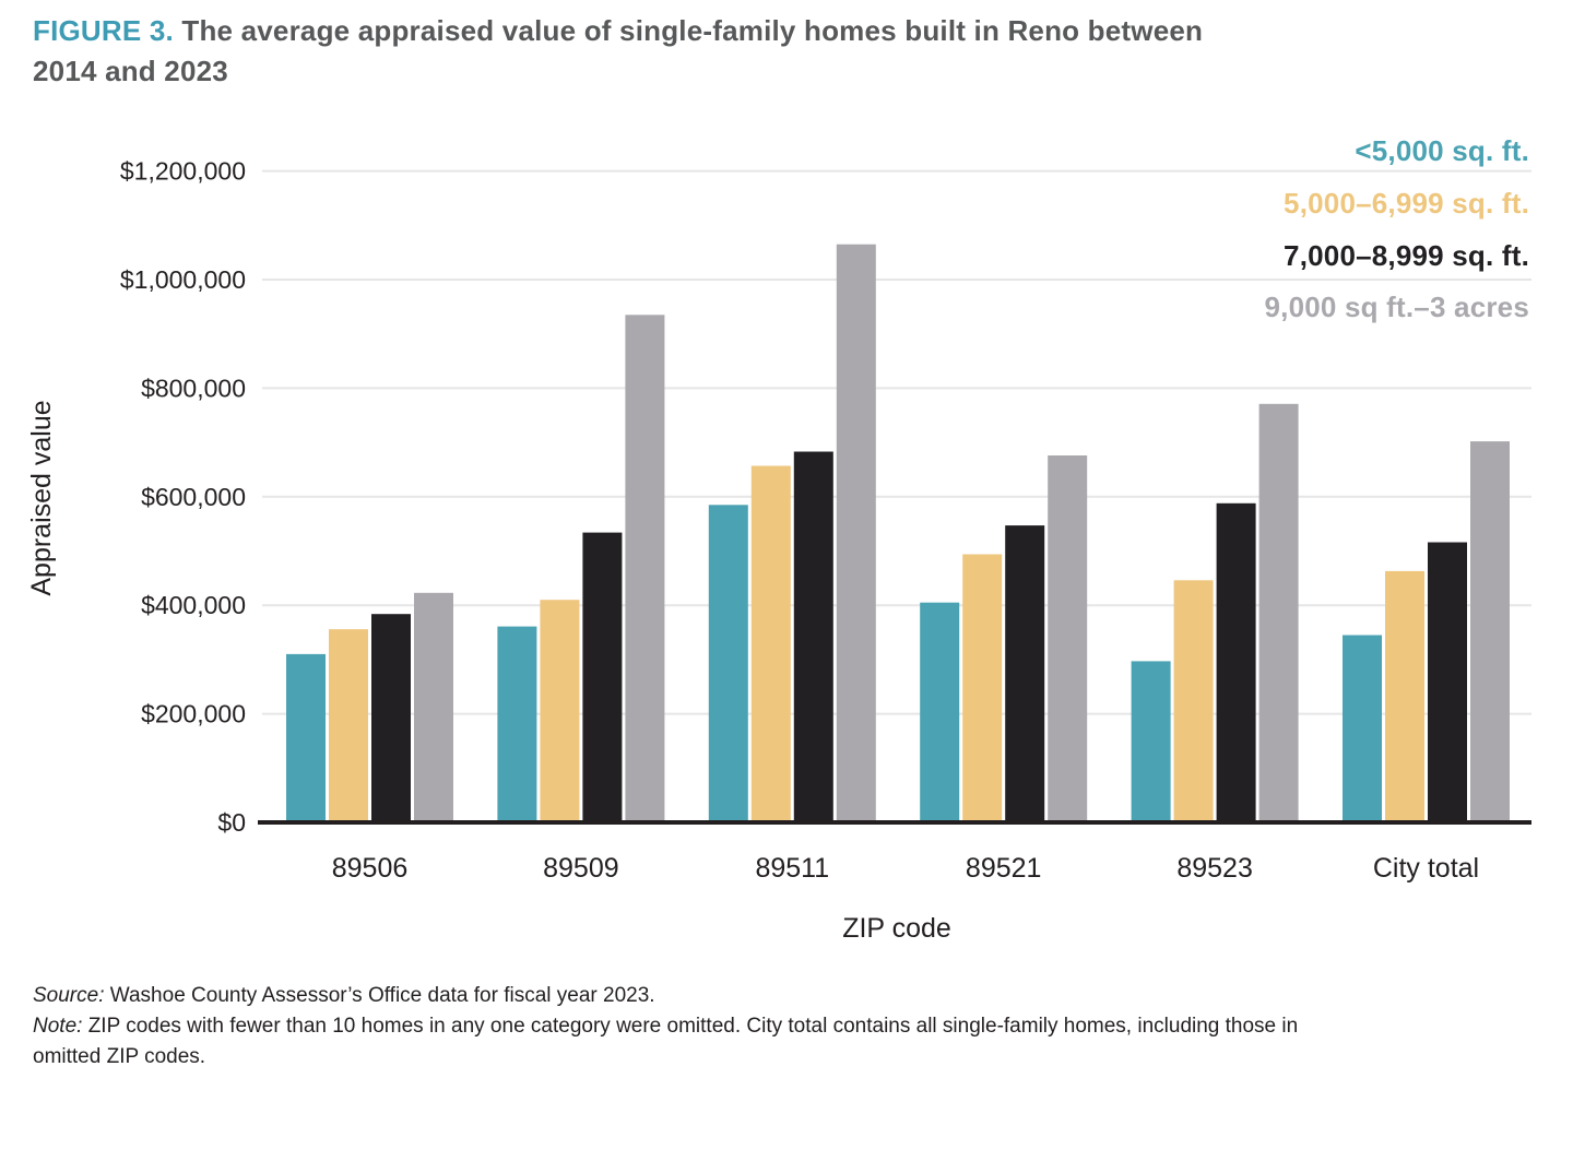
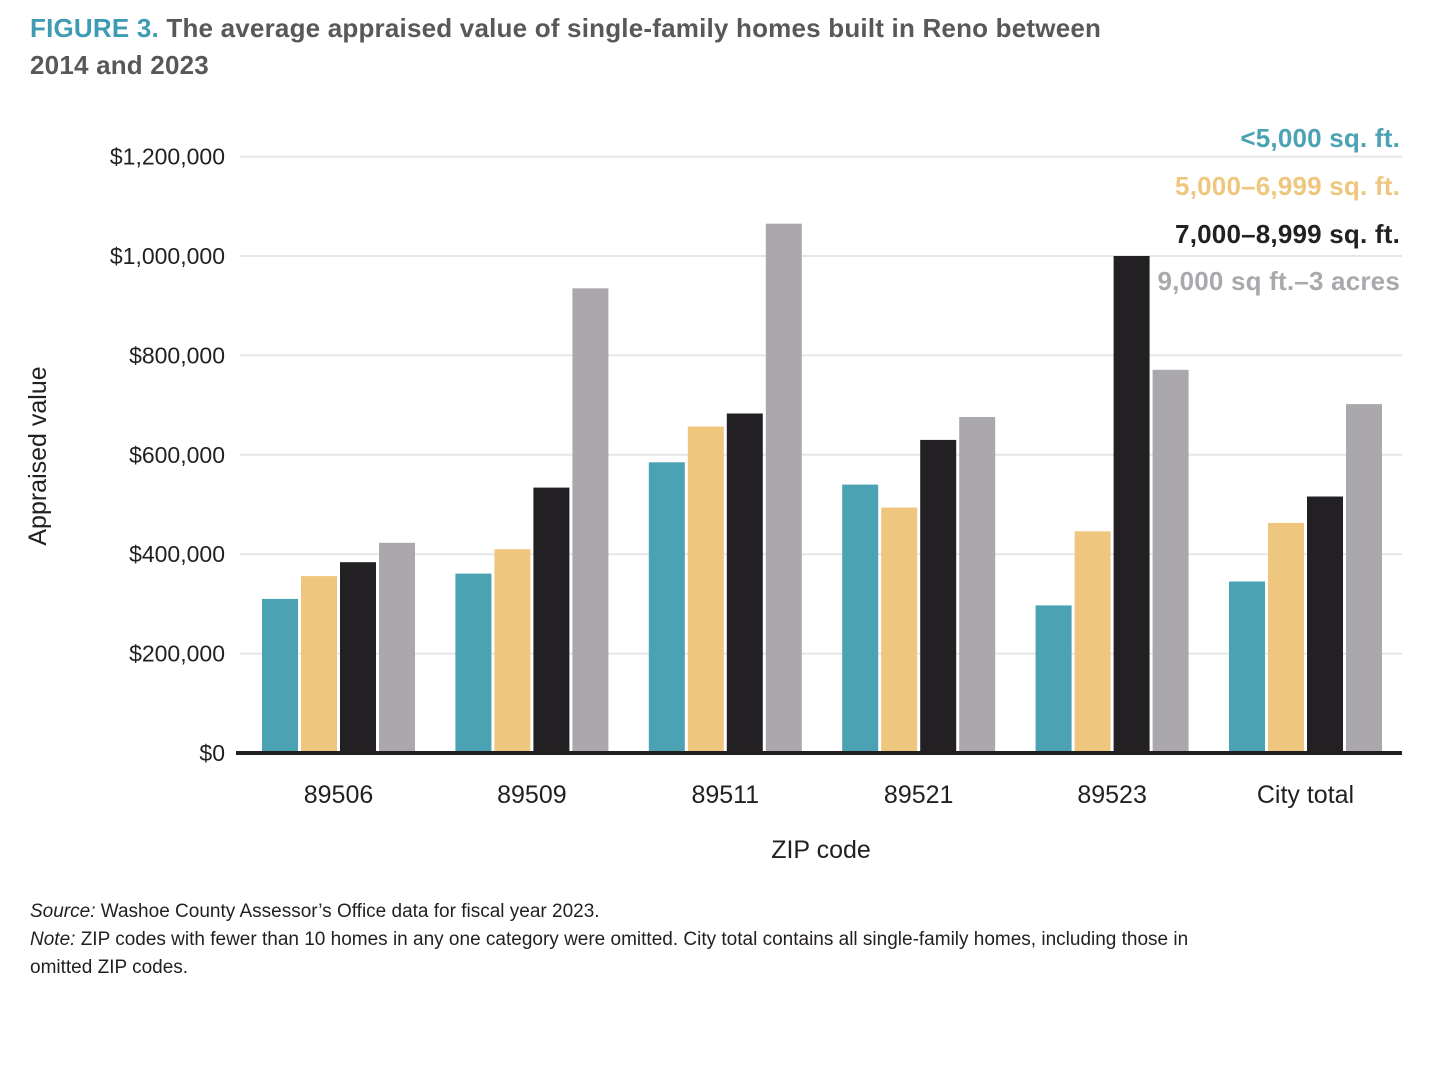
<5,000 sq. ft./89521: $400000 -> $540000
7,000–8,999 sq. ft./89521: $550000 -> $630000
7,000–8,999 sq. ft./89523: $590000 -> $1000000
